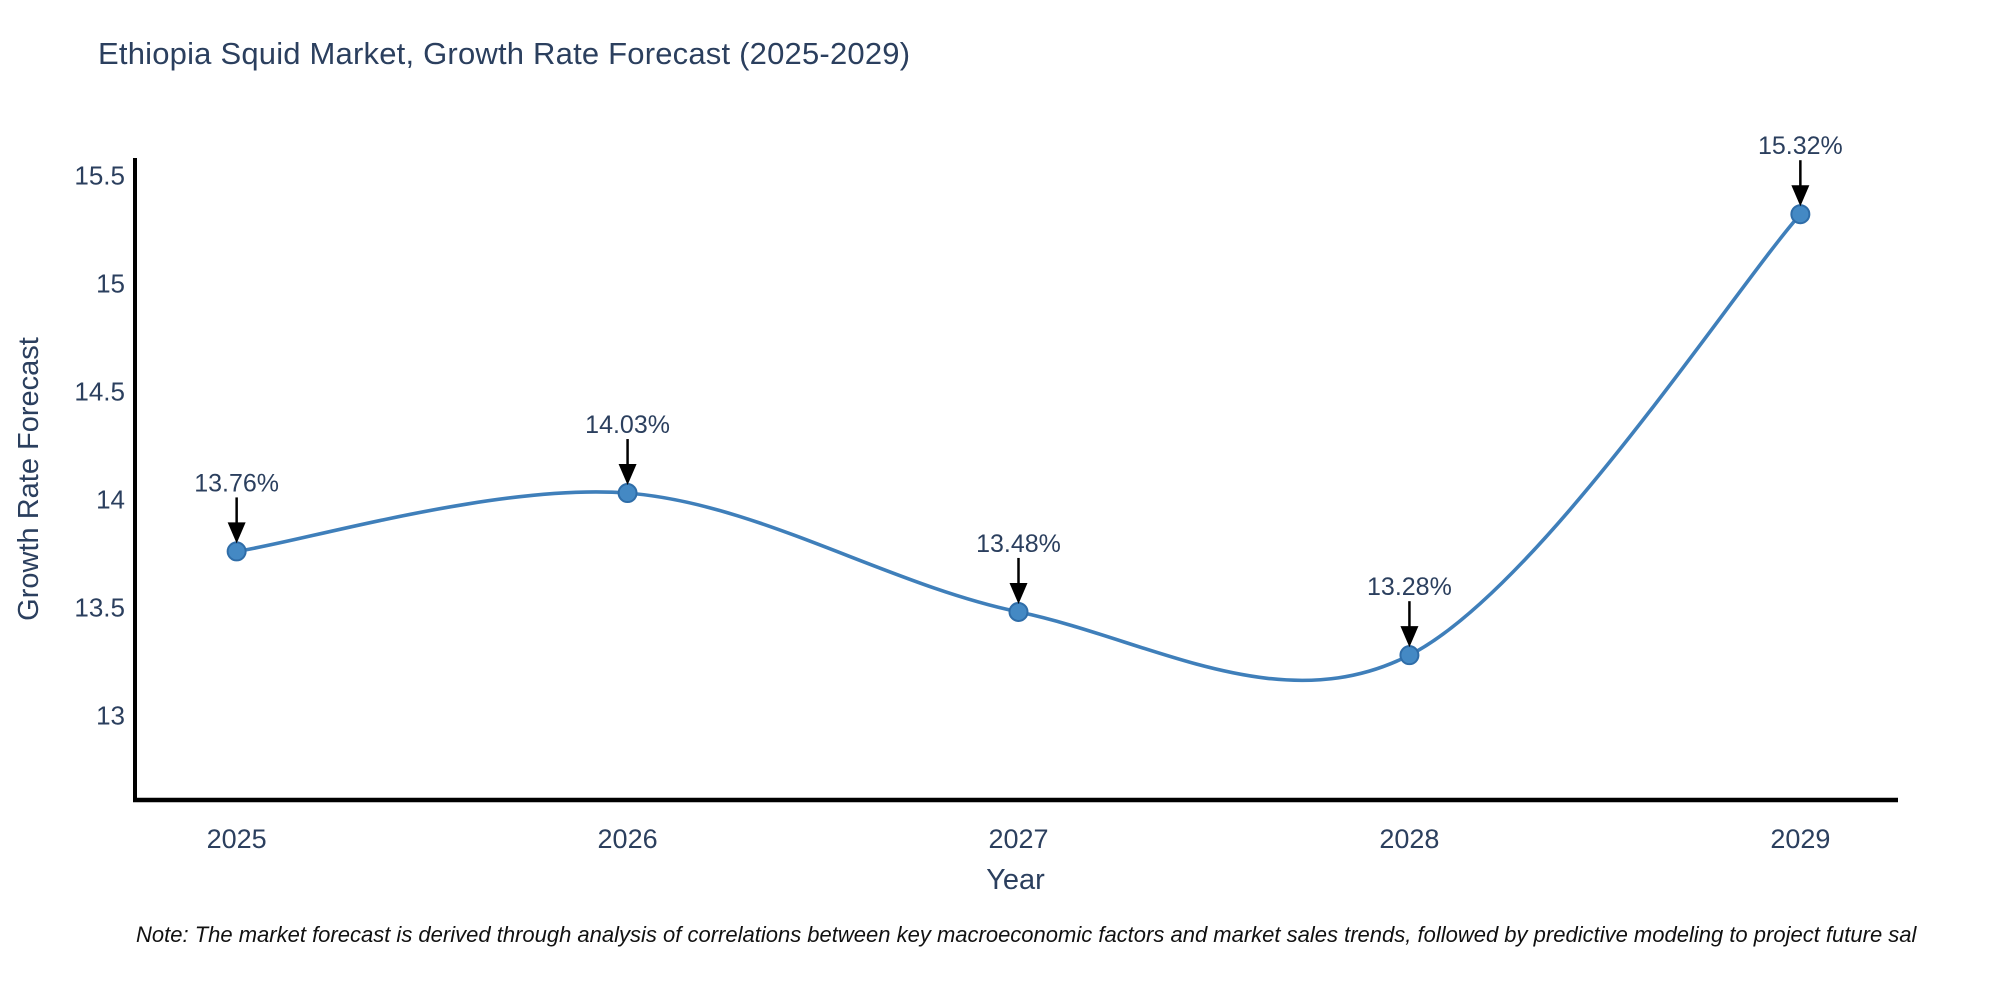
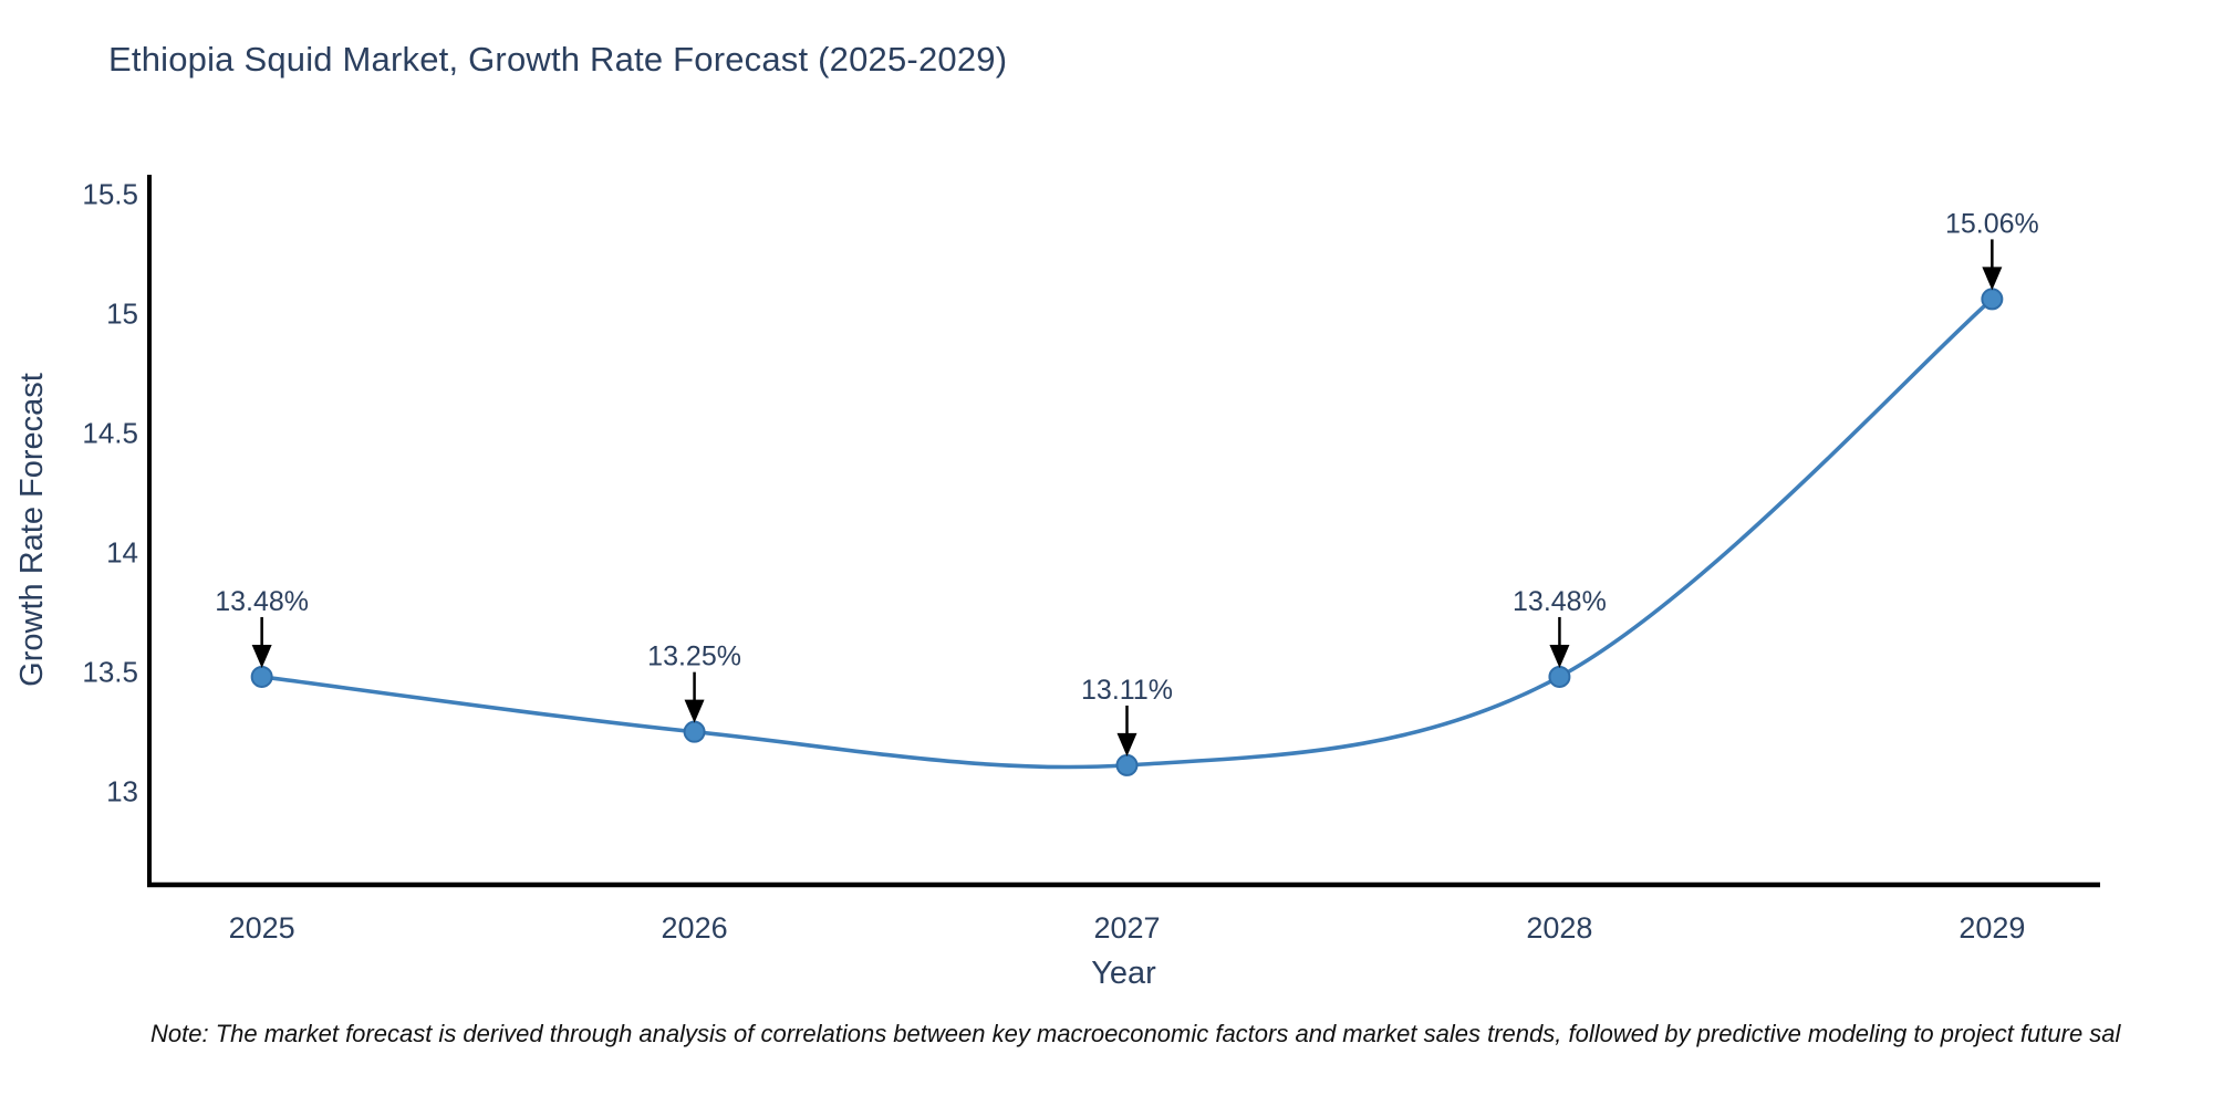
2025: 13.76% -> 13.48%
2026: 14.03% -> 13.25%
2027: 13.48% -> 13.11%
2028: 13.28% -> 13.48%
2029: 15.32% -> 15.06%
